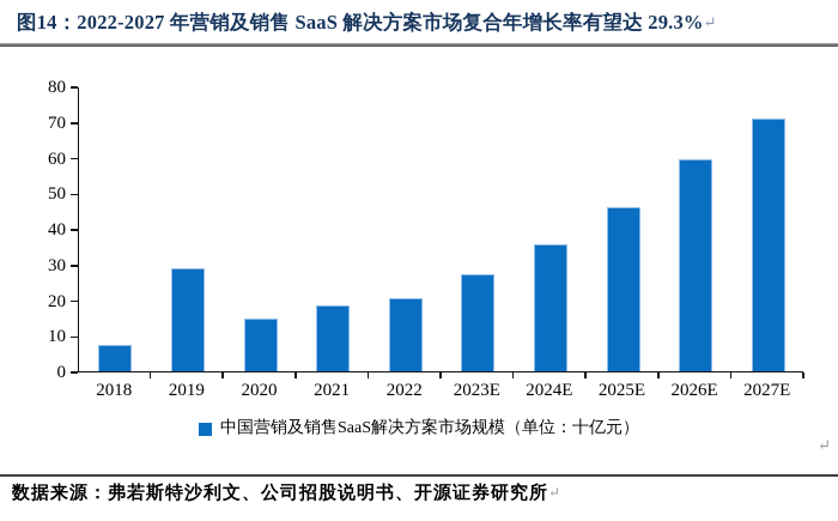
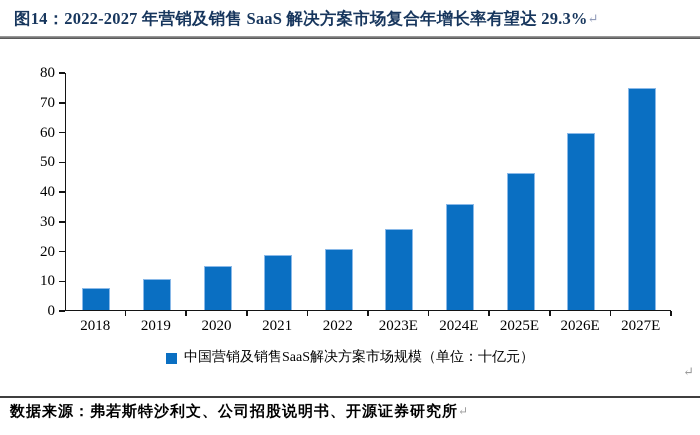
2019: 29 -> 10
2027E: 71 -> 74
